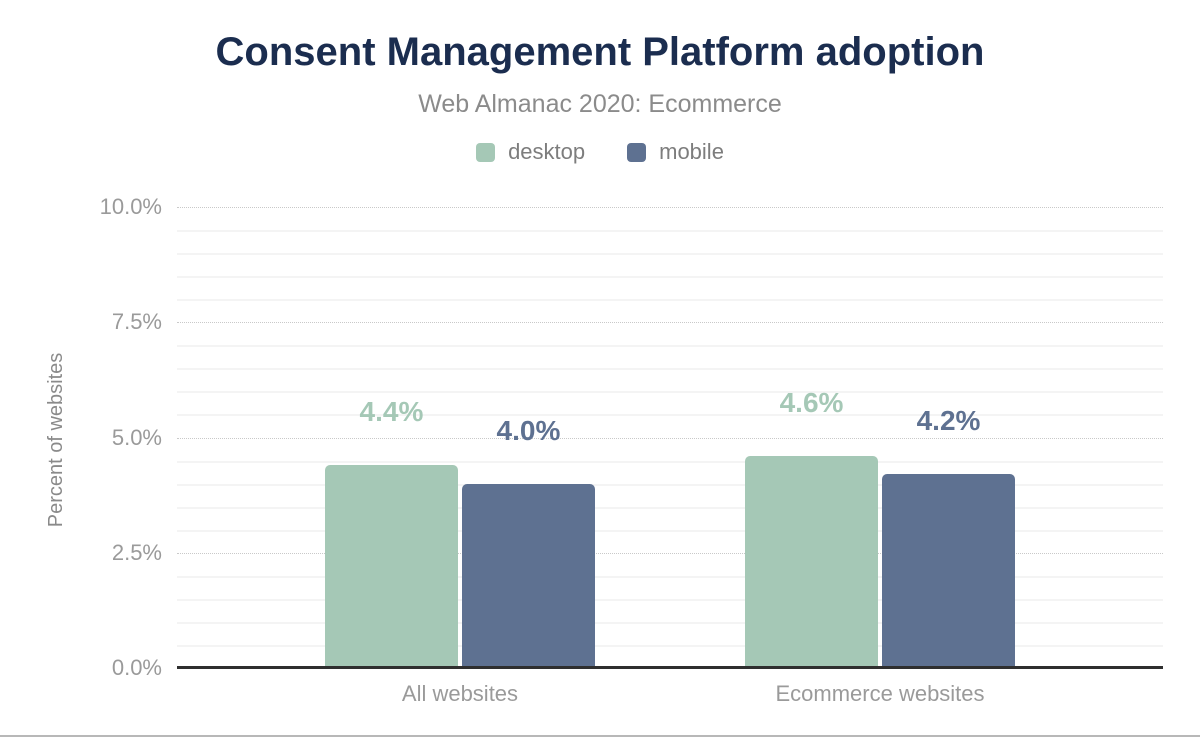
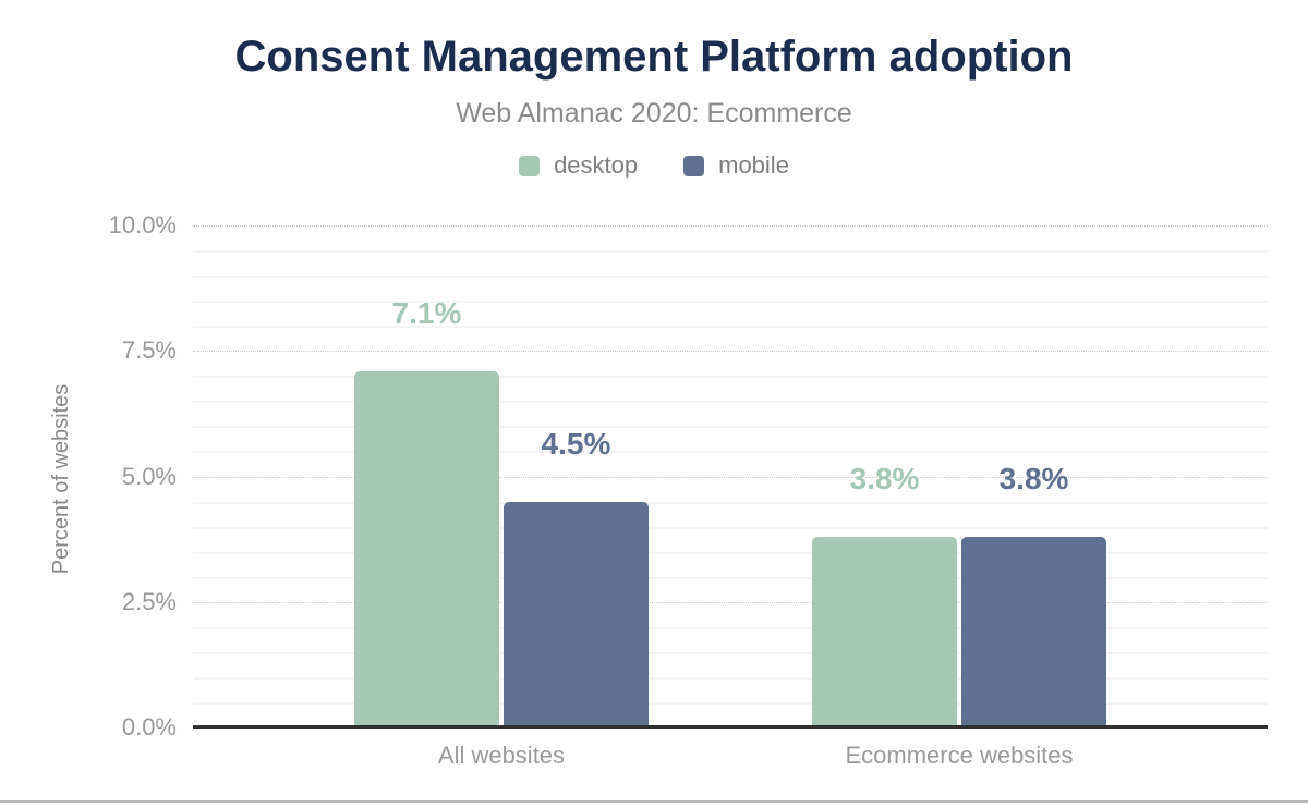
desktop/All websites: 4.4% -> 7.1%
mobile/All websites: 4.0% -> 4.5%
desktop/Ecommerce websites: 4.6% -> 3.8%
mobile/Ecommerce websites: 4.2% -> 3.8%
